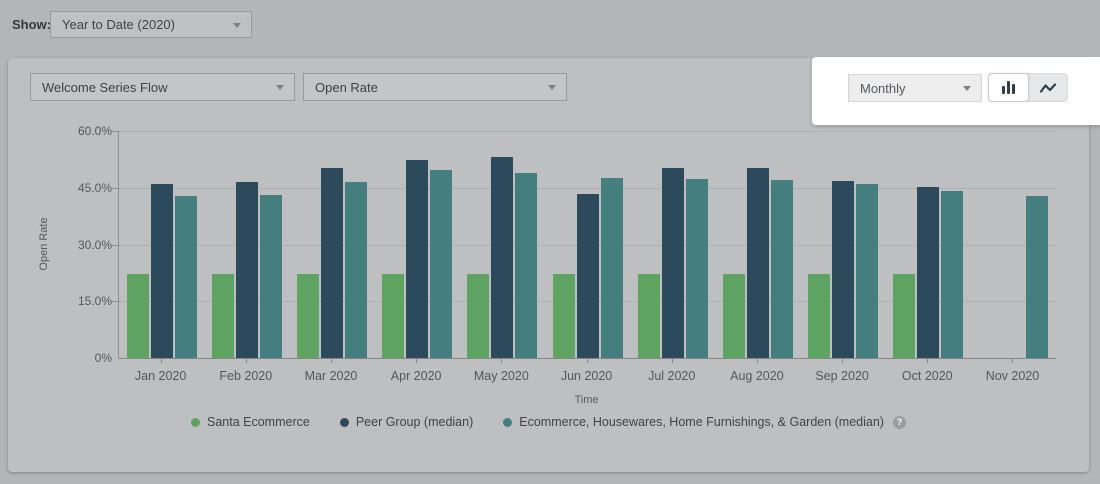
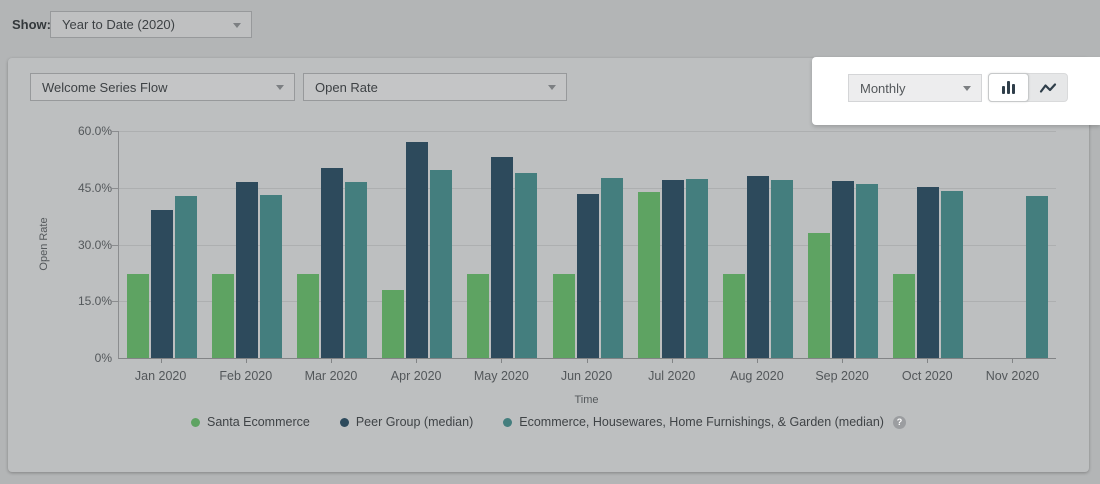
Peer Group (median)/Jan 2020: 46% -> 39%
Santa Ecommerce/Apr 2020: 22% -> 18%
Peer Group (median)/Apr 2020: 52% -> 57%
Santa Ecommerce/Jul 2020: 22% -> 44%
Peer Group (median)/Jul 2020: 50% -> 47%
Peer Group (median)/Aug 2020: 50% -> 48%
Santa Ecommerce/Sep 2020: 22% -> 33%
